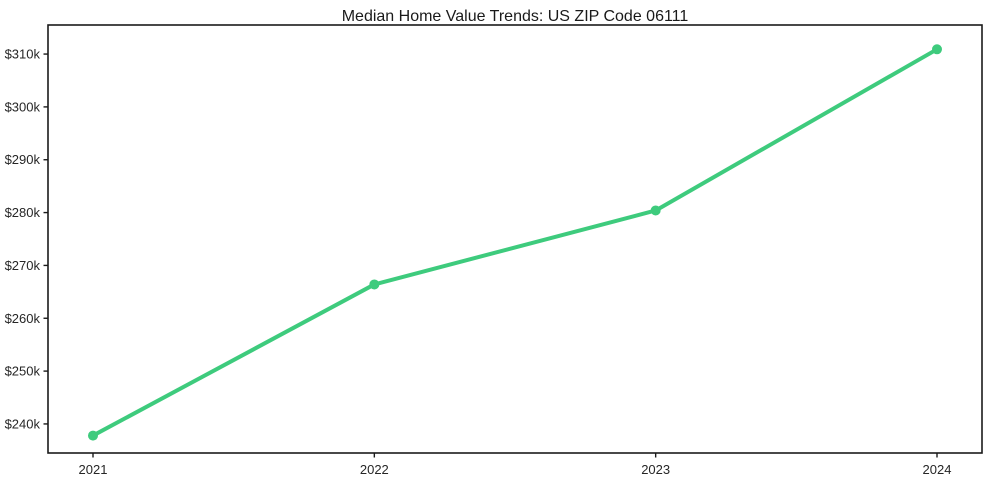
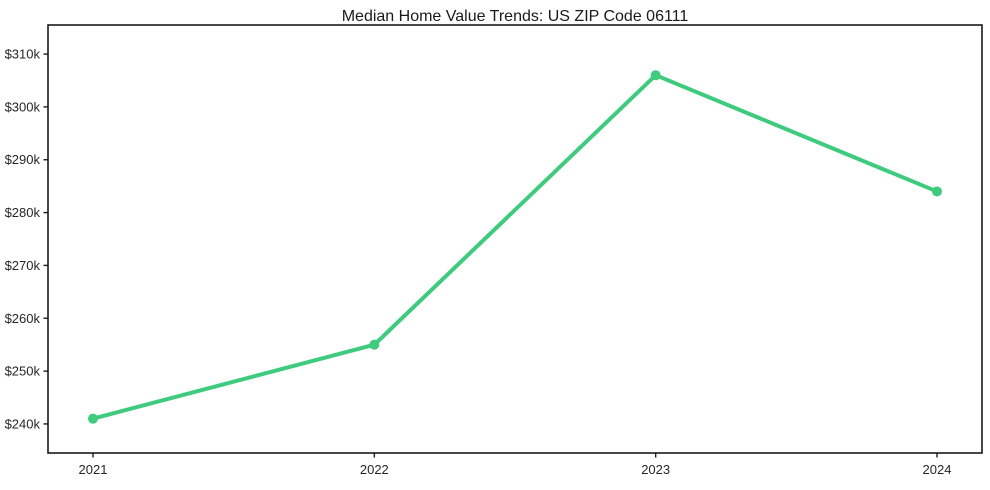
2021: $238k -> $241k
2022: $266k -> $255k
2023: $280k -> $306k
2024: $311k -> $284k
